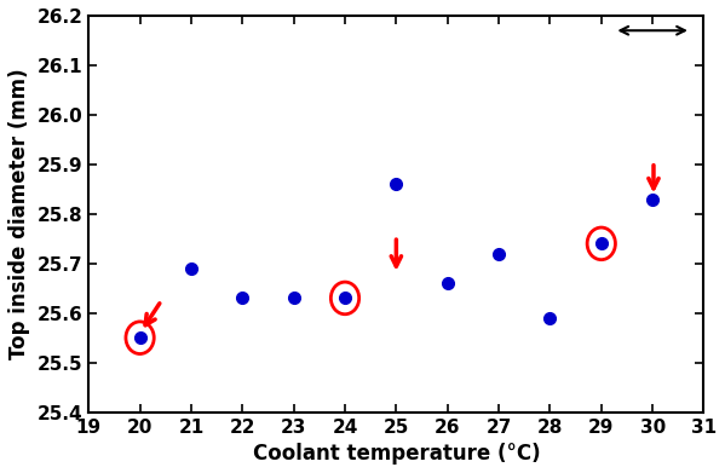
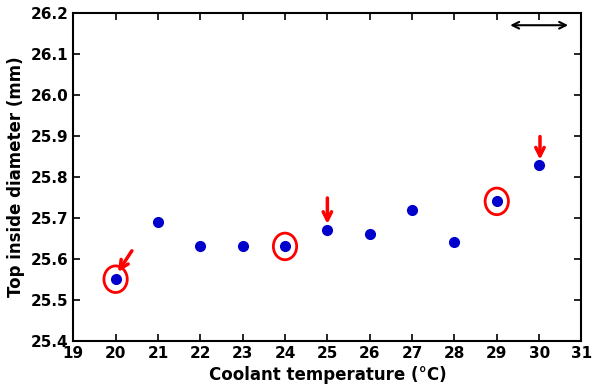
25: 25.86 -> 25.67
28: 25.59 -> 25.64
